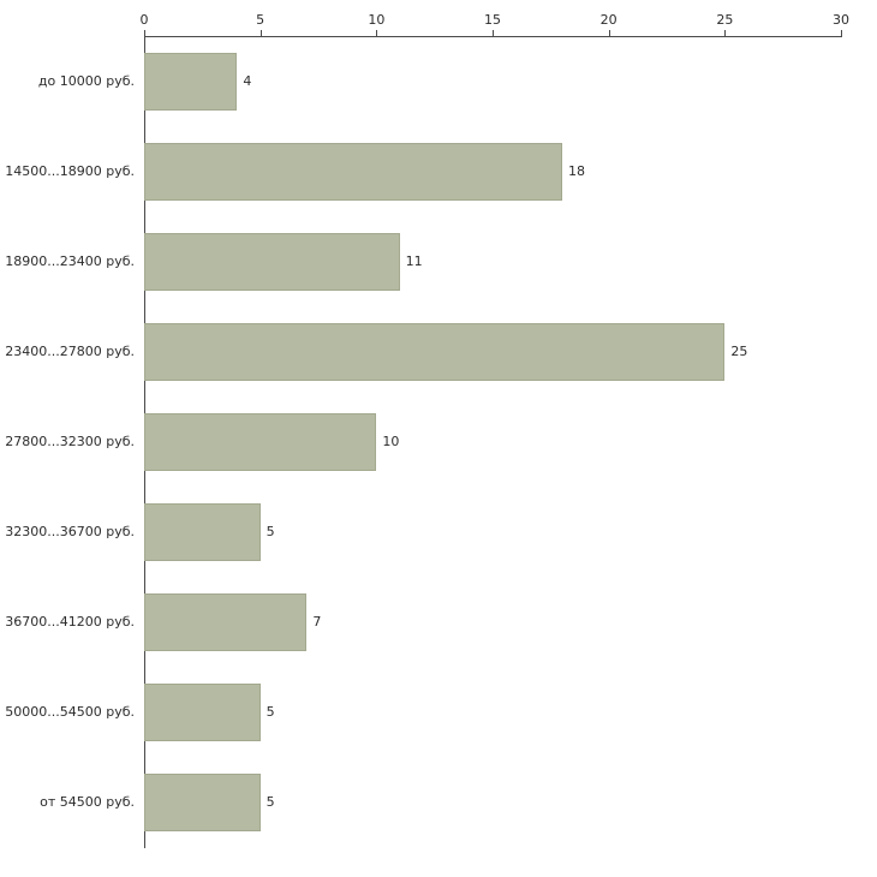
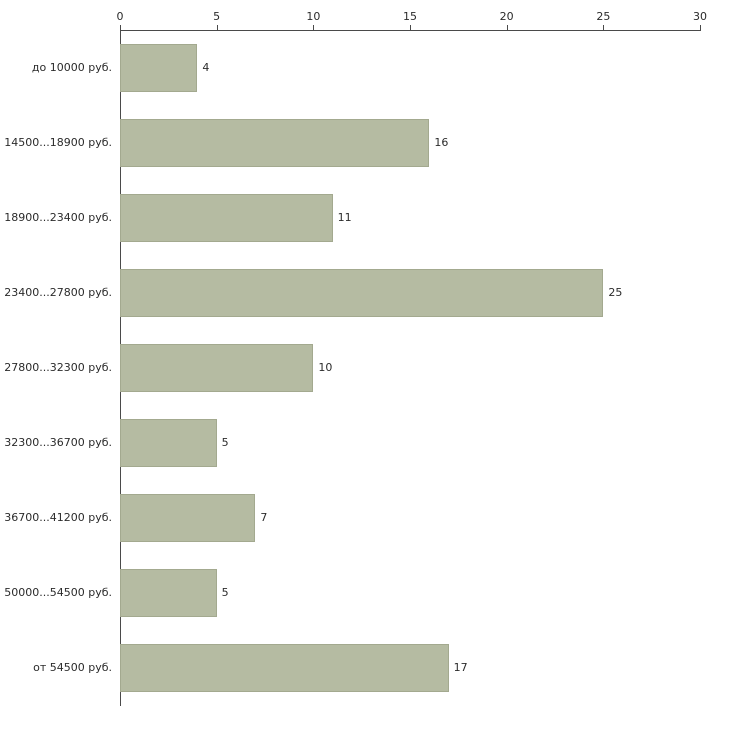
14500...18900 руб.: 18 -> 16
от 54500 руб.: 5 -> 17
